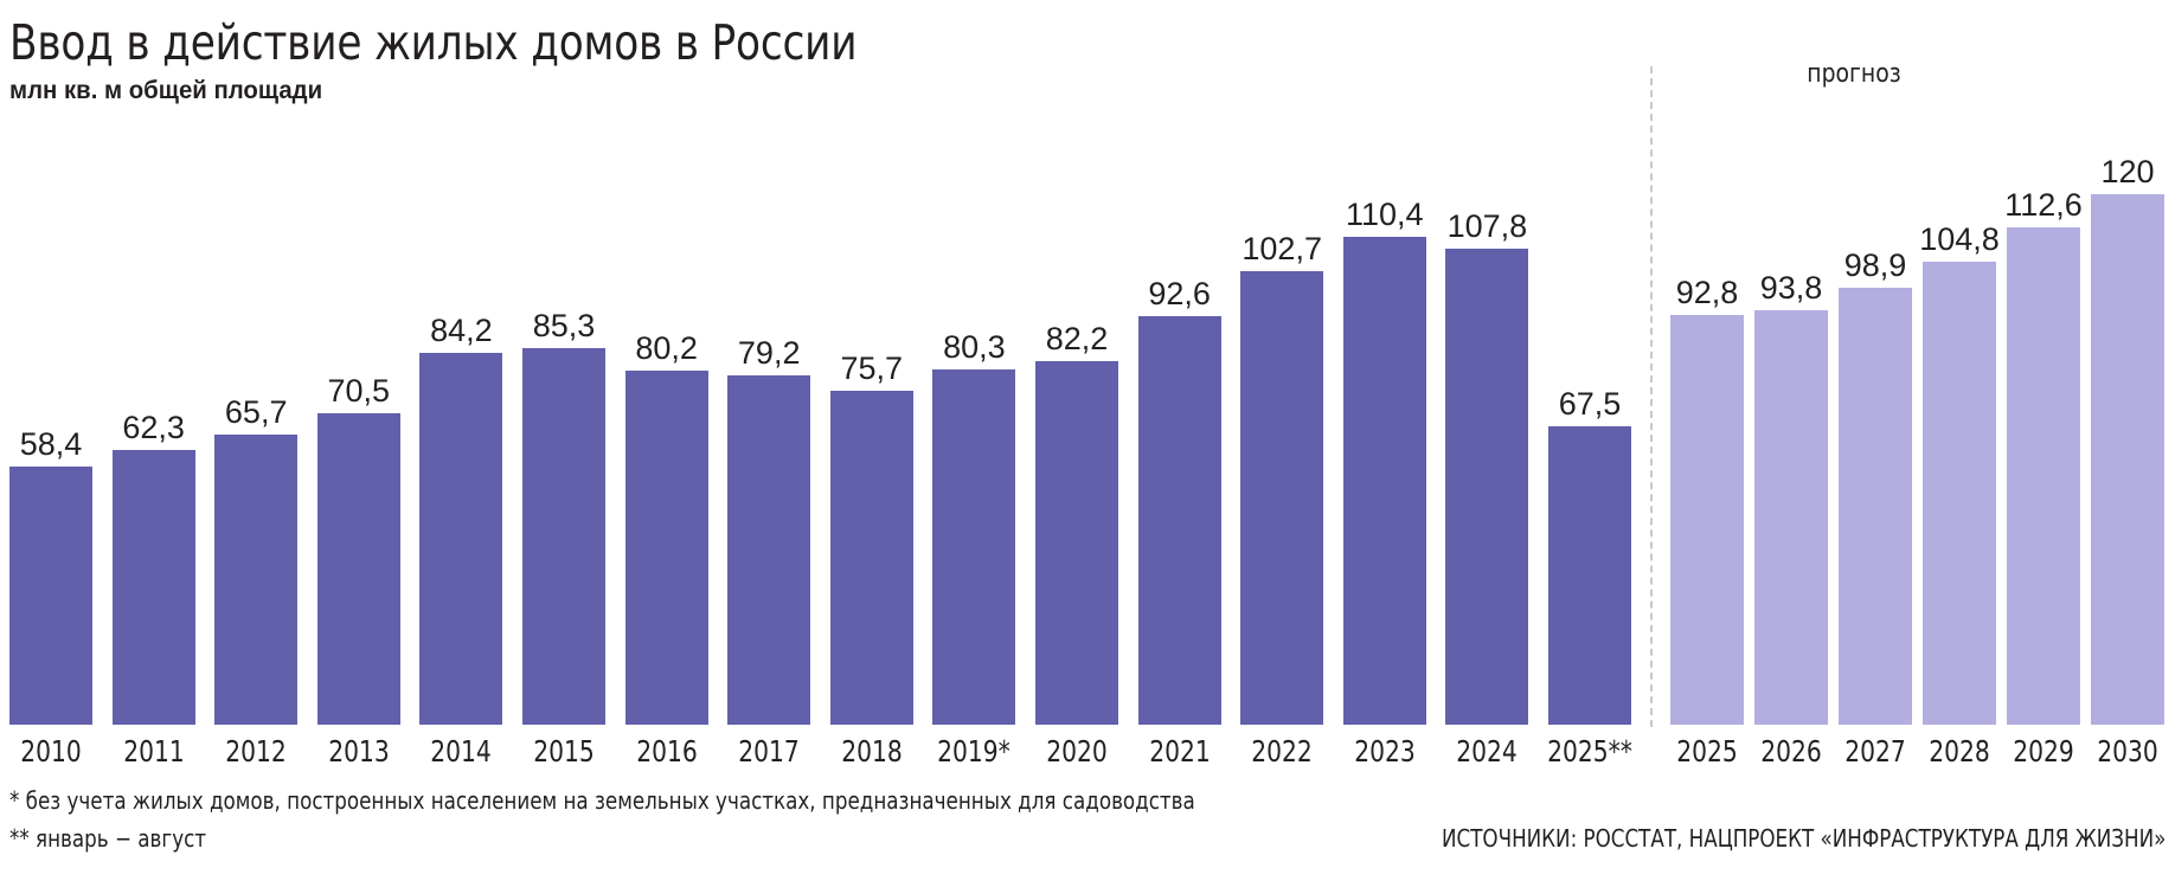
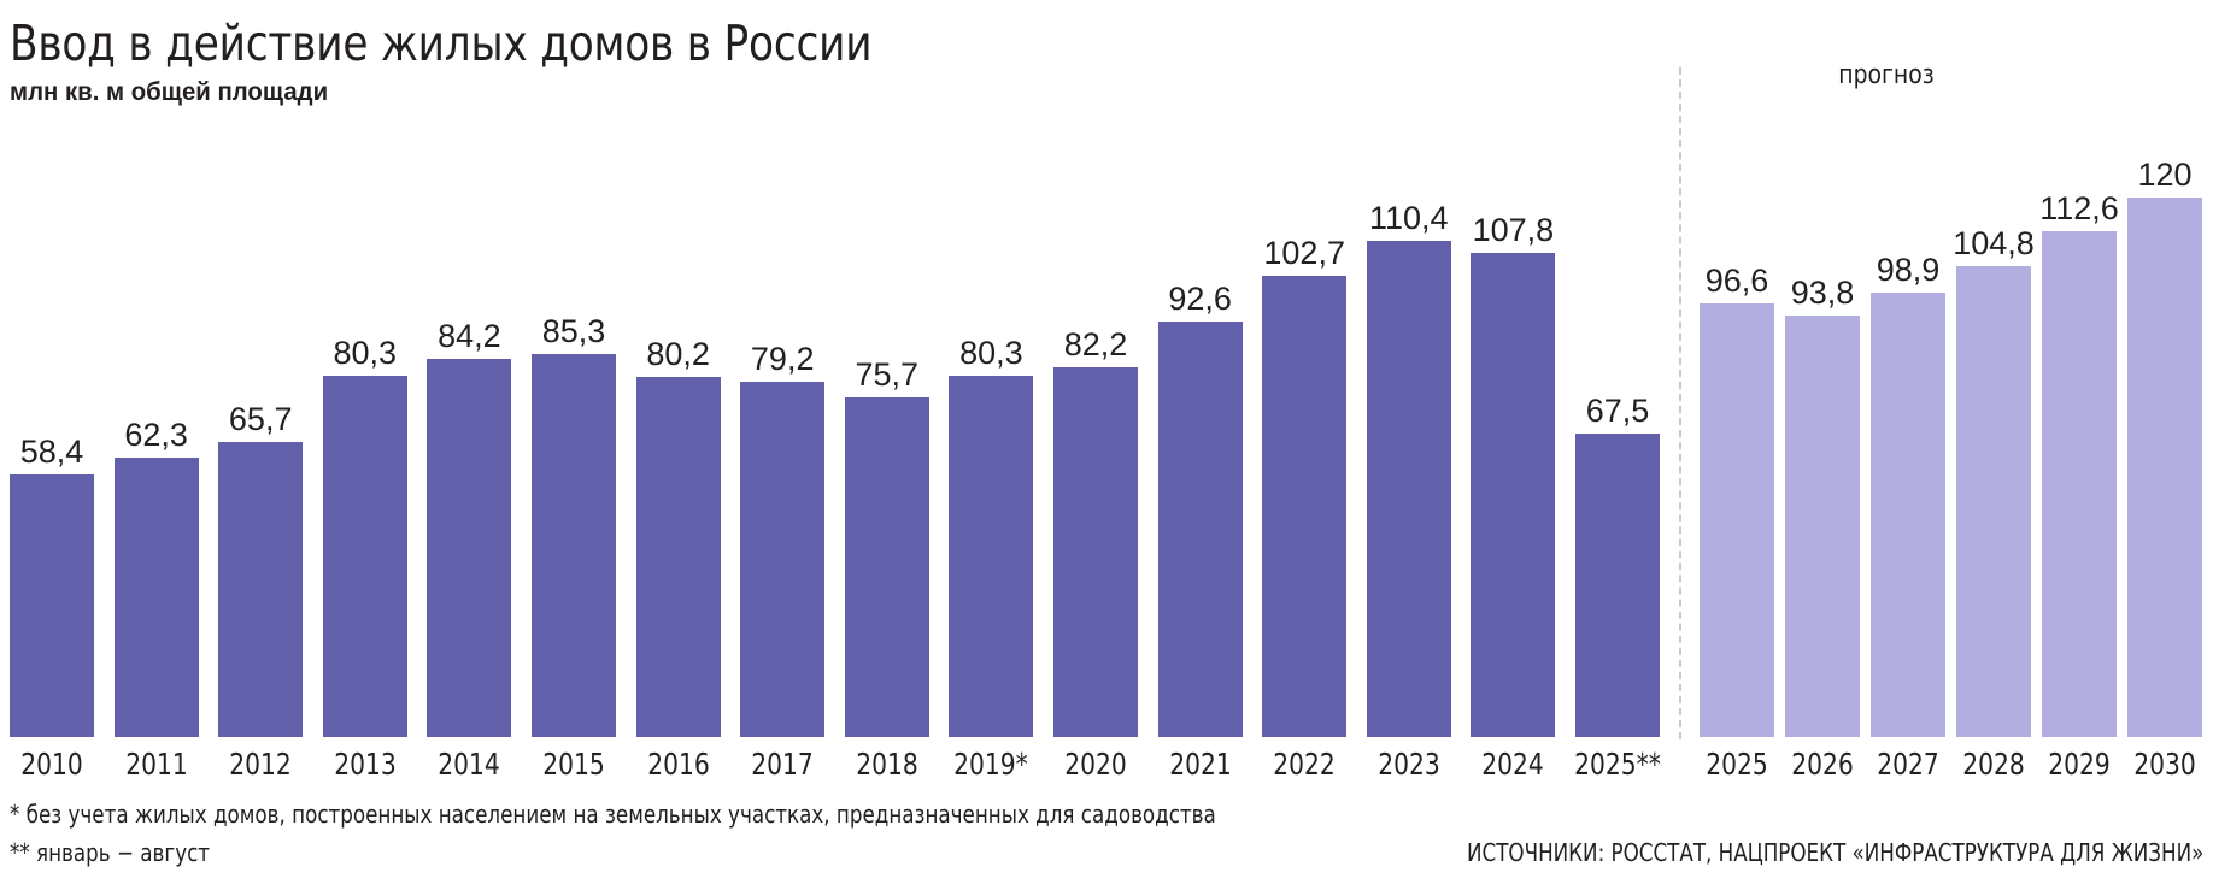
2013: 70,5 -> 80,3
2025: 92,8 -> 96,6
